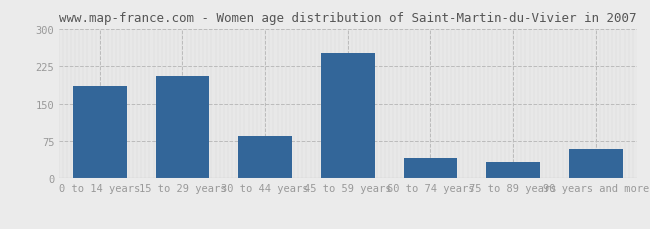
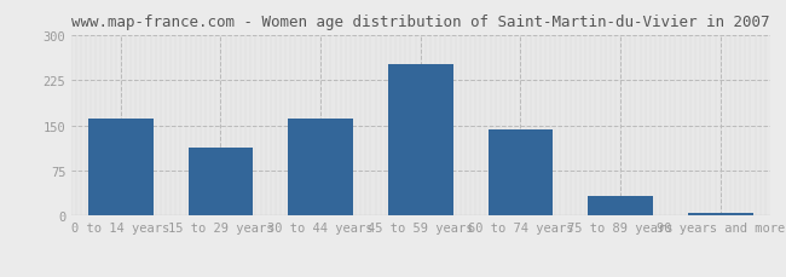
0 to 14 years: 185 -> 162
15 to 29 years: 205 -> 113
30 to 44 years: 85 -> 162
60 to 74 years: 40 -> 143
90 years and more: 60 -> 5
